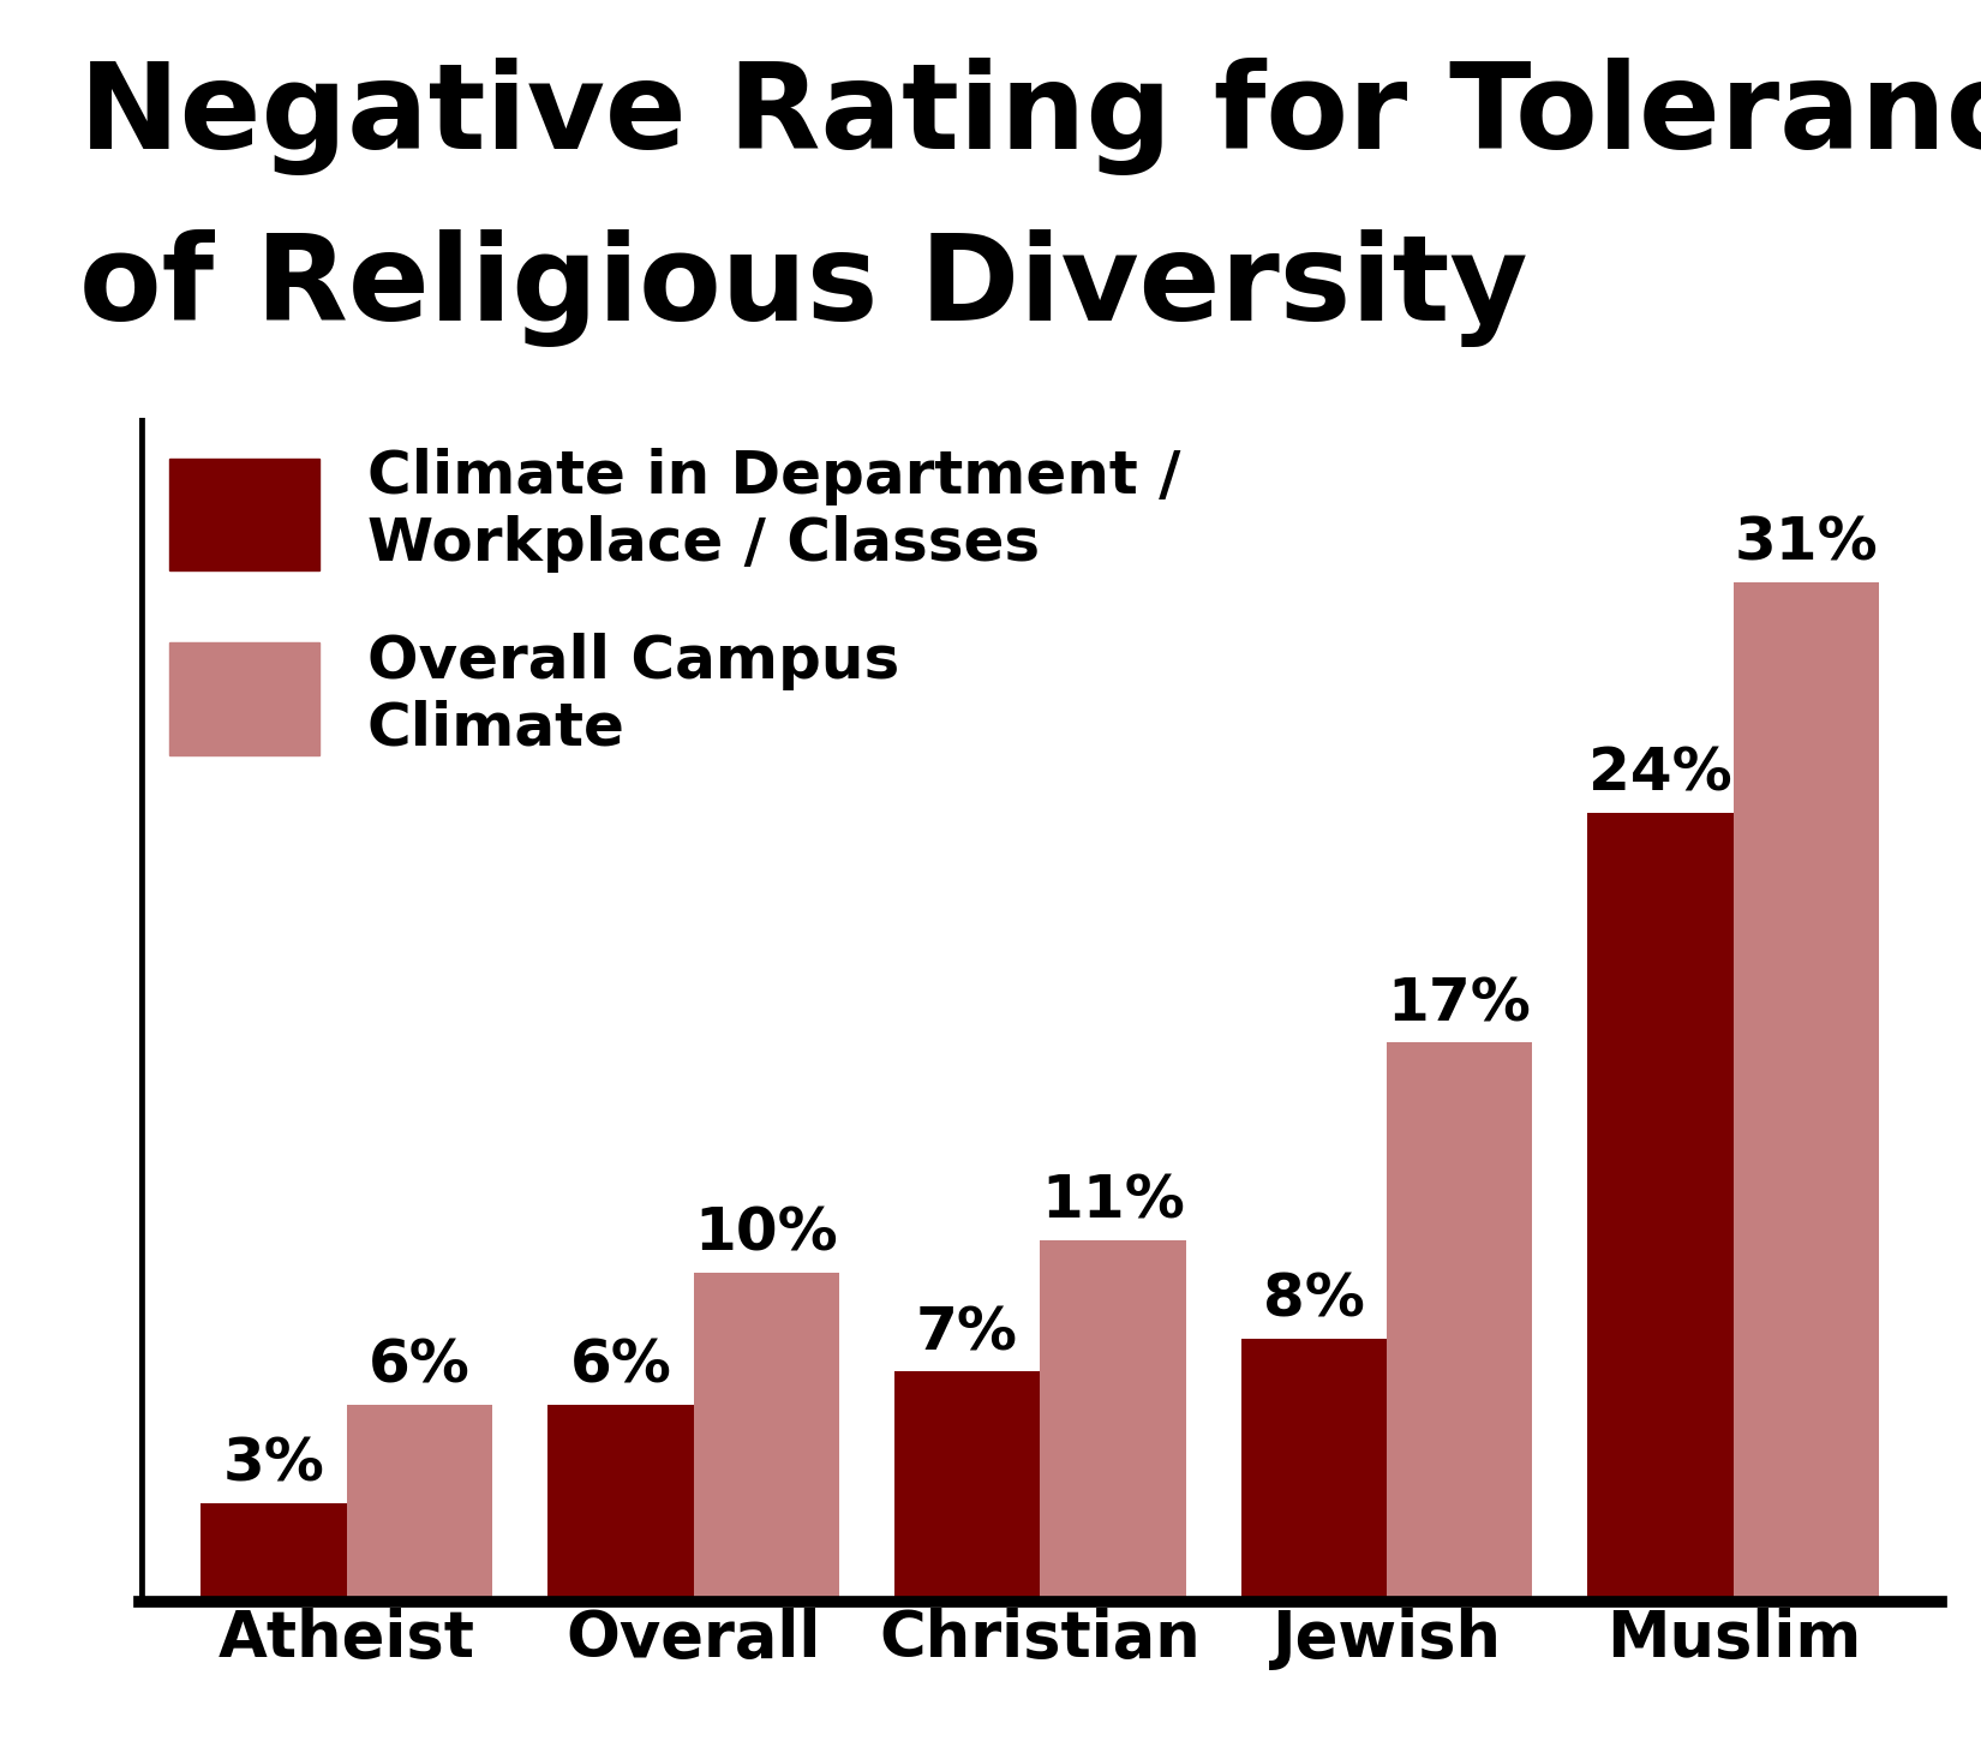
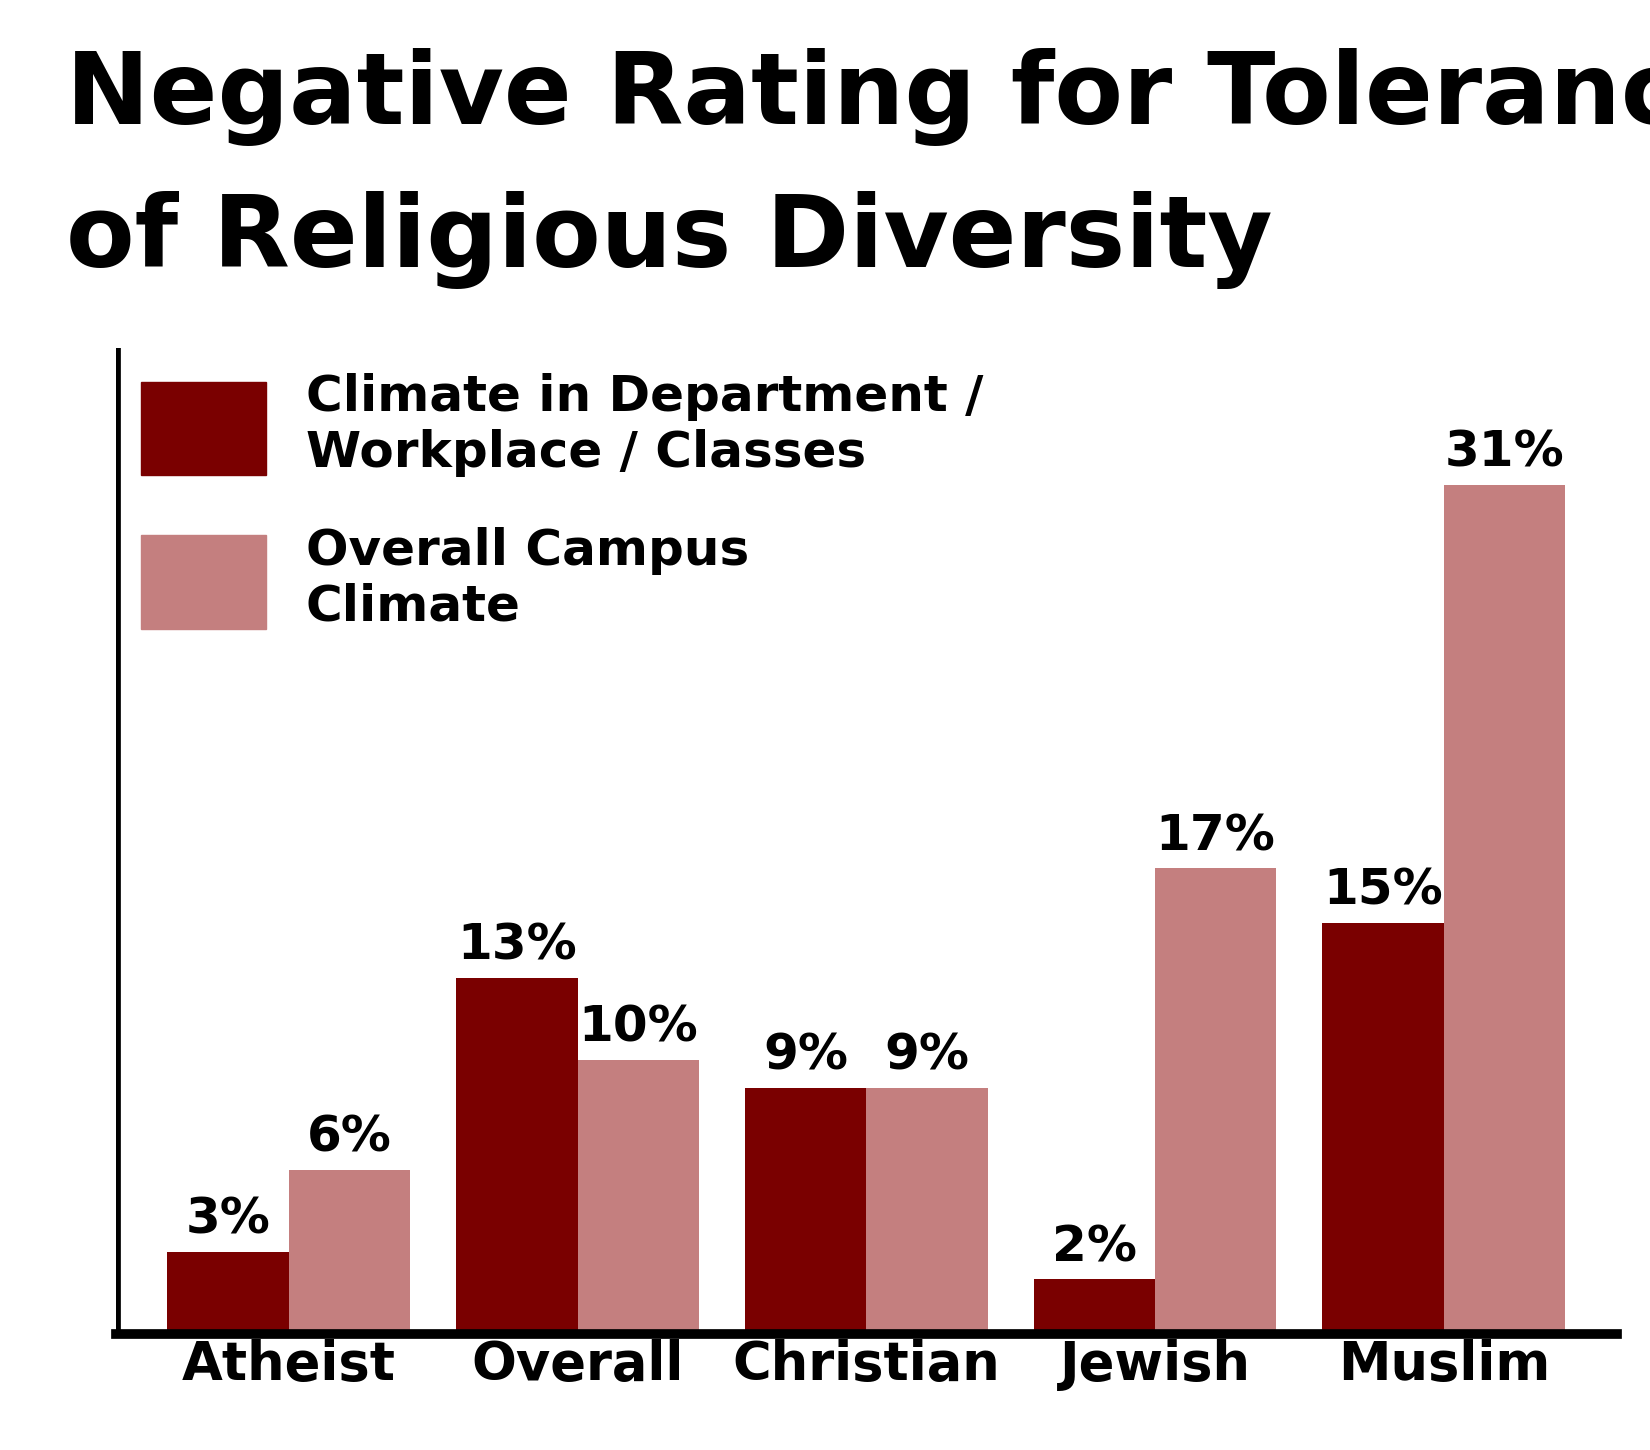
Climate in Department / Workplace / Classes/Overall: 6% -> 13%
Climate in Department / Workplace / Classes/Christian: 7% -> 9%
Overall Campus Climate/Christian: 11% -> 9%
Climate in Department / Workplace / Classes/Jewish: 8% -> 2%
Climate in Department / Workplace / Classes/Muslim: 24% -> 15%
